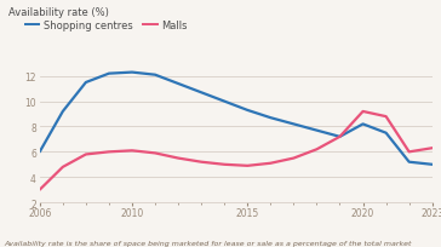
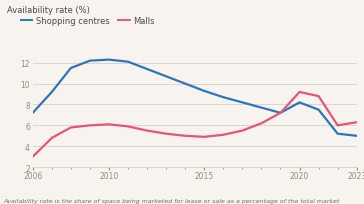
Shopping centres/2006: 6.0 -> 7.2
